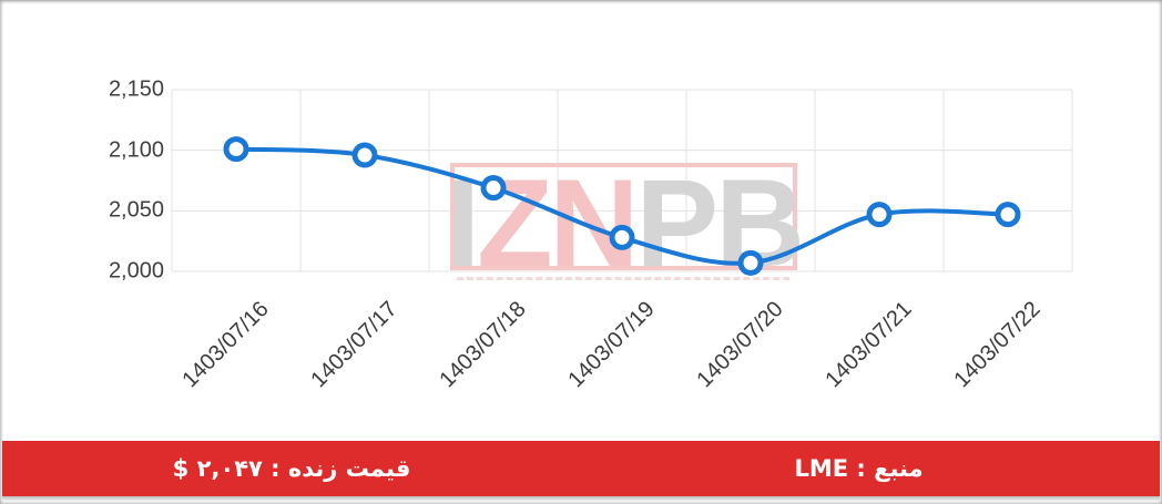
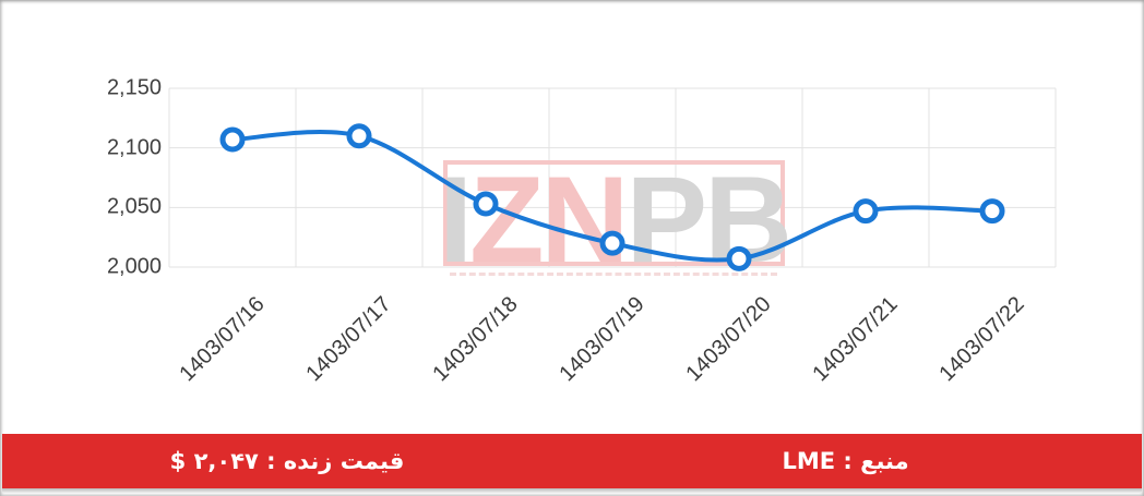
1403/07/16: 2101 -> 2107
1403/07/17: 2096 -> 2110
1403/07/18: 2069 -> 2053
1403/07/19: 2028 -> 2020
